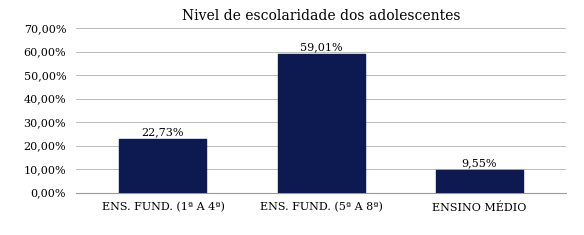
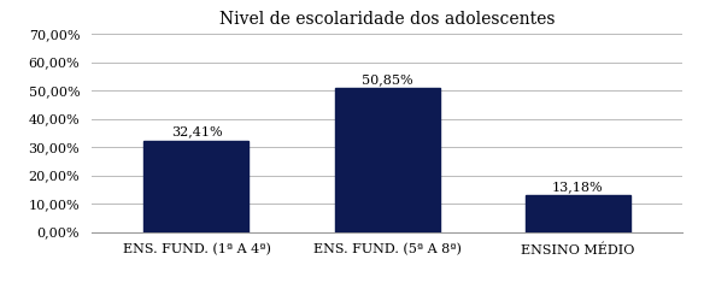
ENS. FUND. (1ª A 4ª): 22,73% -> 32,41%
ENS. FUND. (5ª A 8ª): 59,01% -> 50,85%
ENSINO MÉDIO: 9,55% -> 13,18%
